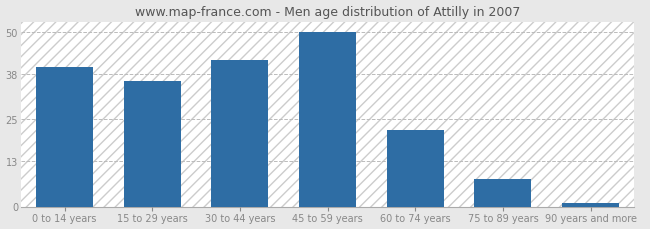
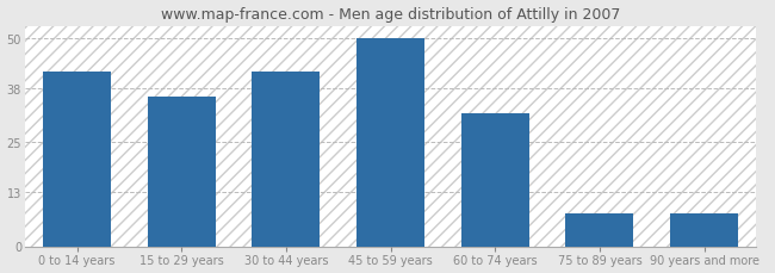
0 to 14 years: 40 -> 42
60 to 74 years: 22 -> 32
90 years and more: 1 -> 8
